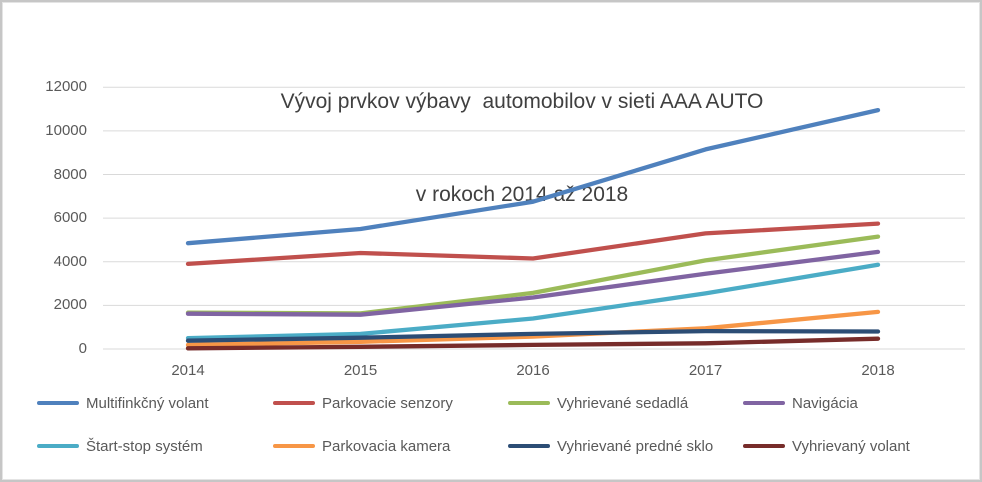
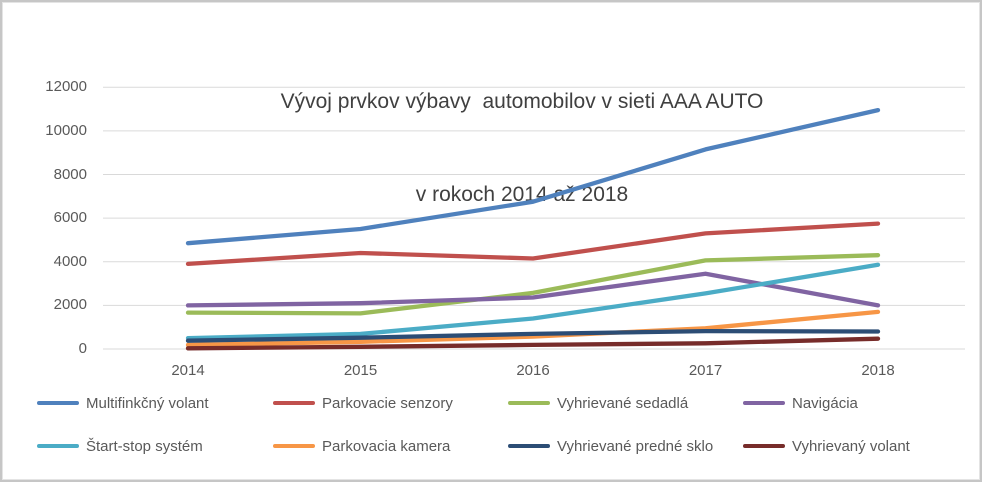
Navigácia/2014: 1600 -> 2000
Navigácia/2015: 1600 -> 2100
Vyhrievané sedadlá/2018: 5200 -> 4300
Navigácia/2018: 4400 -> 2000
